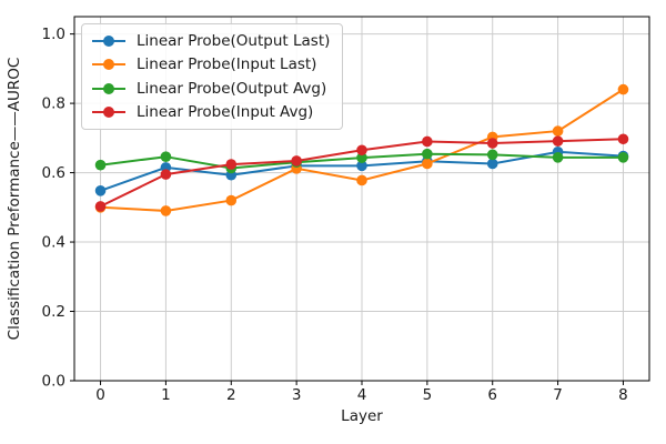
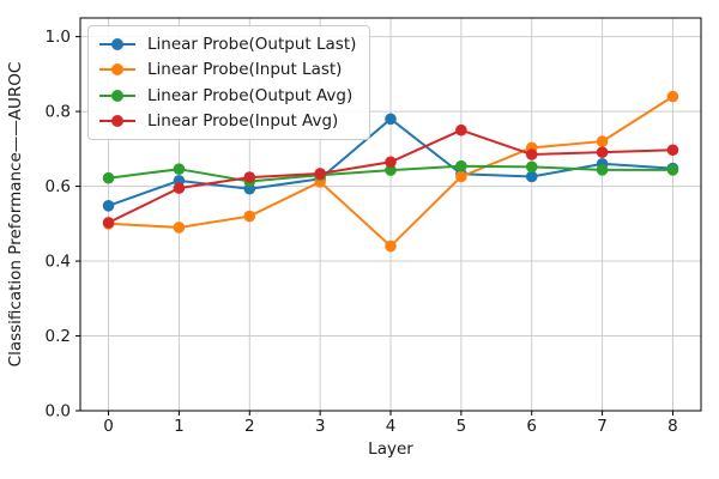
Linear Probe(Output Last)/4: 0.62 -> 0.78
Linear Probe(Input Last)/4: 0.58 -> 0.44
Linear Probe(Input Avg)/5: 0.69 -> 0.75
